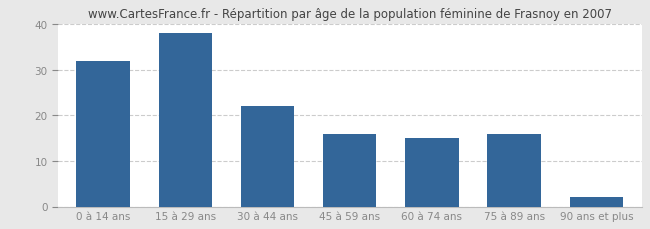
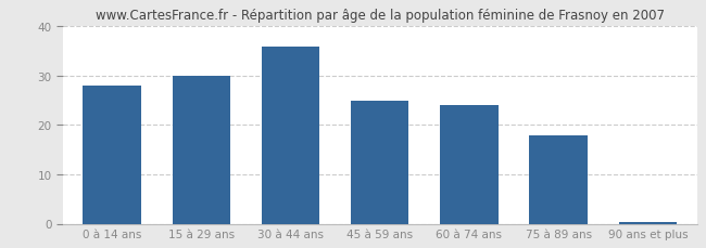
0 à 14 ans: 32.0 -> 28.0
15 à 29 ans: 38.0 -> 30.0
30 à 44 ans: 22.0 -> 36.0
45 à 59 ans: 16.0 -> 25.0
60 à 74 ans: 15.0 -> 24.0
75 à 89 ans: 16.0 -> 18.0
90 ans et plus: 2.0 -> 0.4
